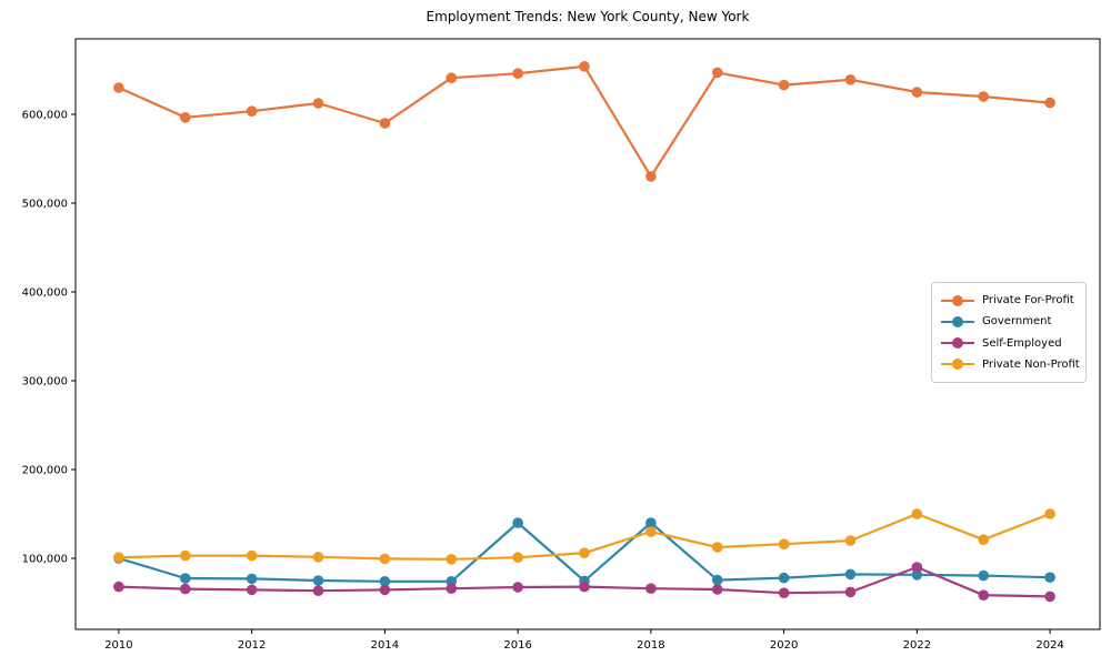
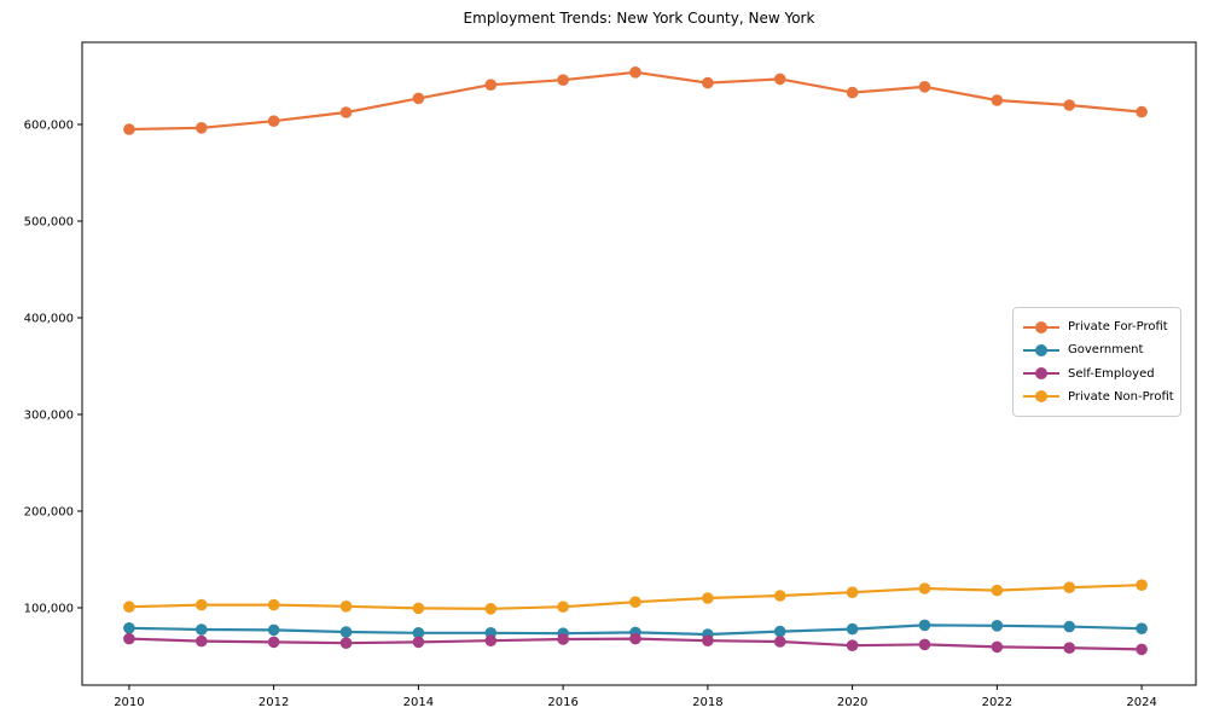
Private For-Profit/2010: 630000 -> 600000
Government/2010: 100000 -> 80000
Private For-Profit/2014: 590000 -> 630000
Government/2016: 140000 -> 70000
Private For-Profit/2018: 530000 -> 640000
Government/2018: 140000 -> 70000
Private Non-Profit/2018: 130000 -> 110000
Self-Employed/2022: 90000 -> 60000
Private Non-Profit/2022: 150000 -> 120000
Private Non-Profit/2024: 150000 -> 120000
